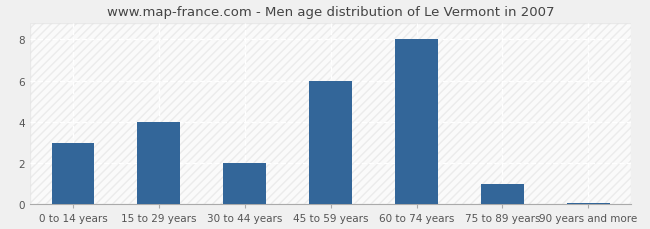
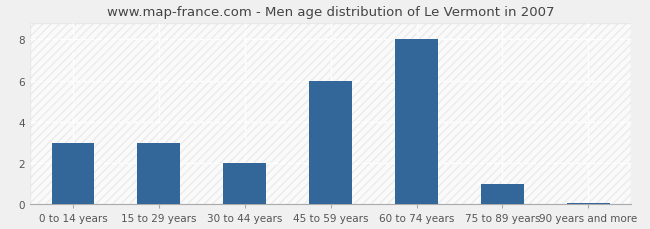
15 to 29 years: 4.00 -> 3.00
